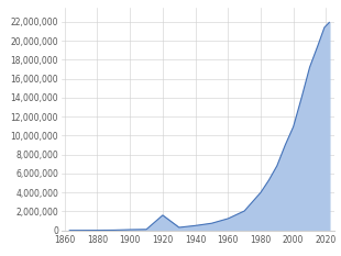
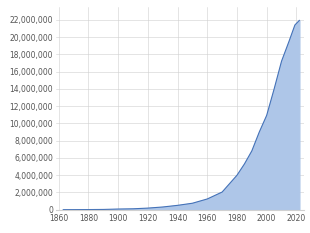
1920: 1,600,000 -> 200,000
